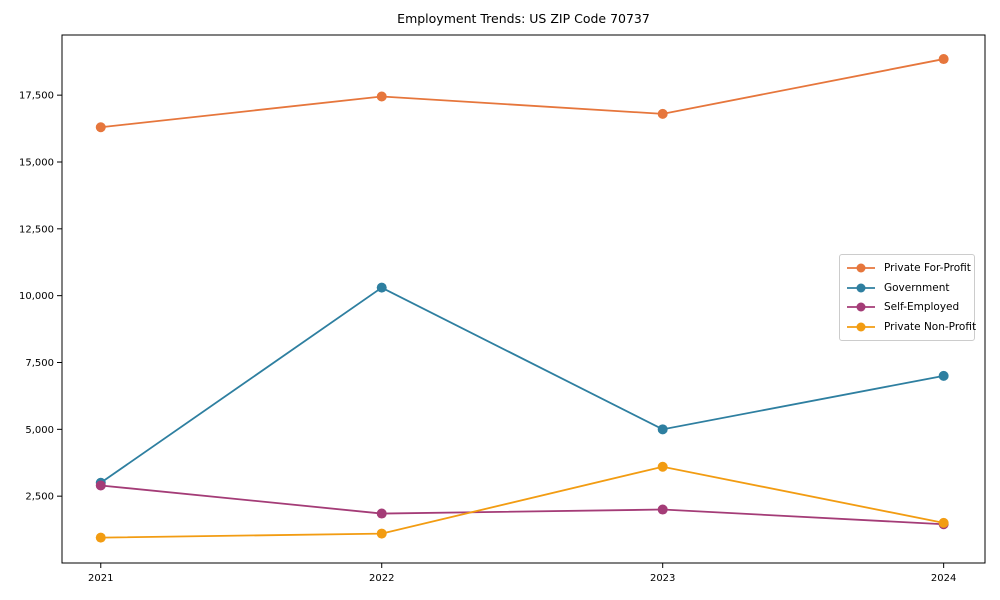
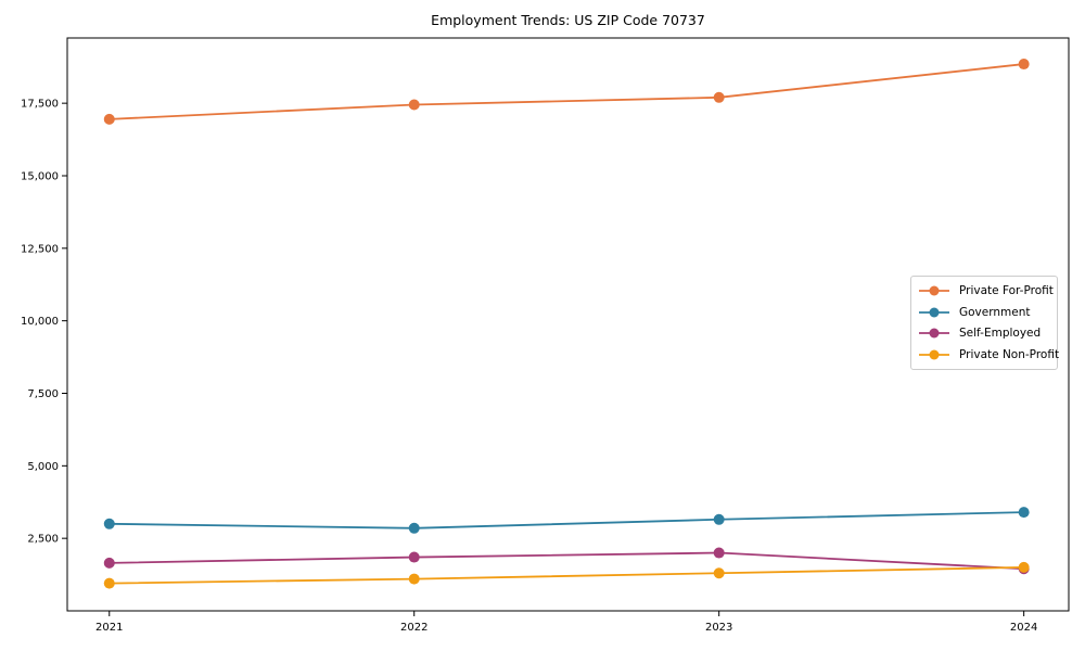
Private For-Profit/2021: 16300 -> 17000
Self-Employed/2021: 2900 -> 1600
Government/2022: 10300 -> 2800
Private For-Profit/2023: 16800 -> 17700
Government/2023: 5000 -> 3200
Private Non-Profit/2023: 3600 -> 1300
Government/2024: 7000 -> 3400
